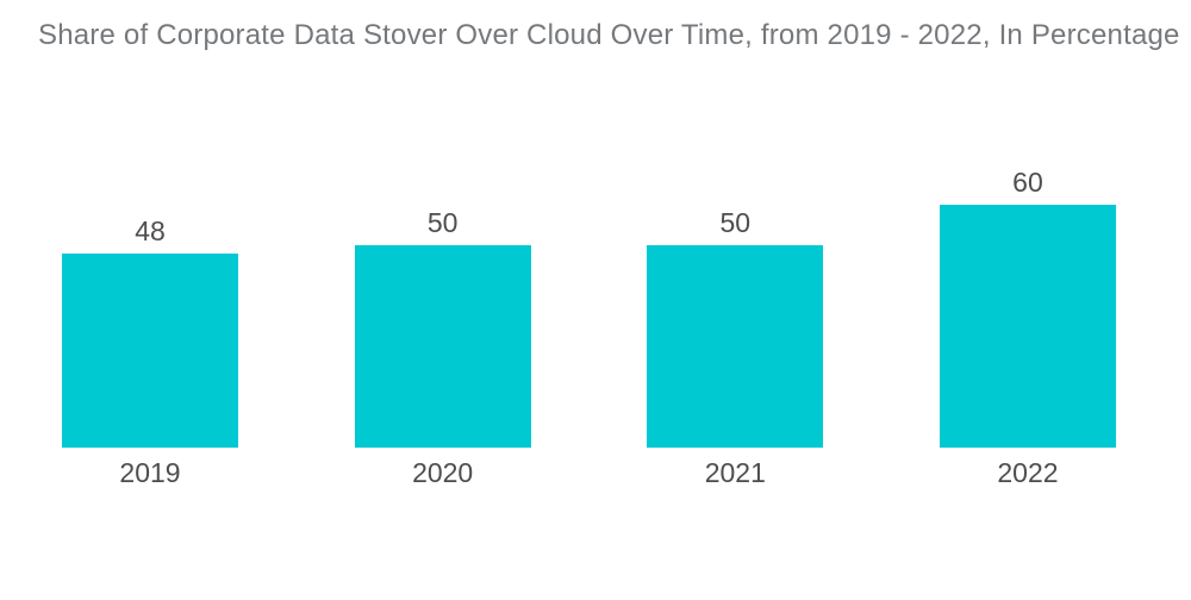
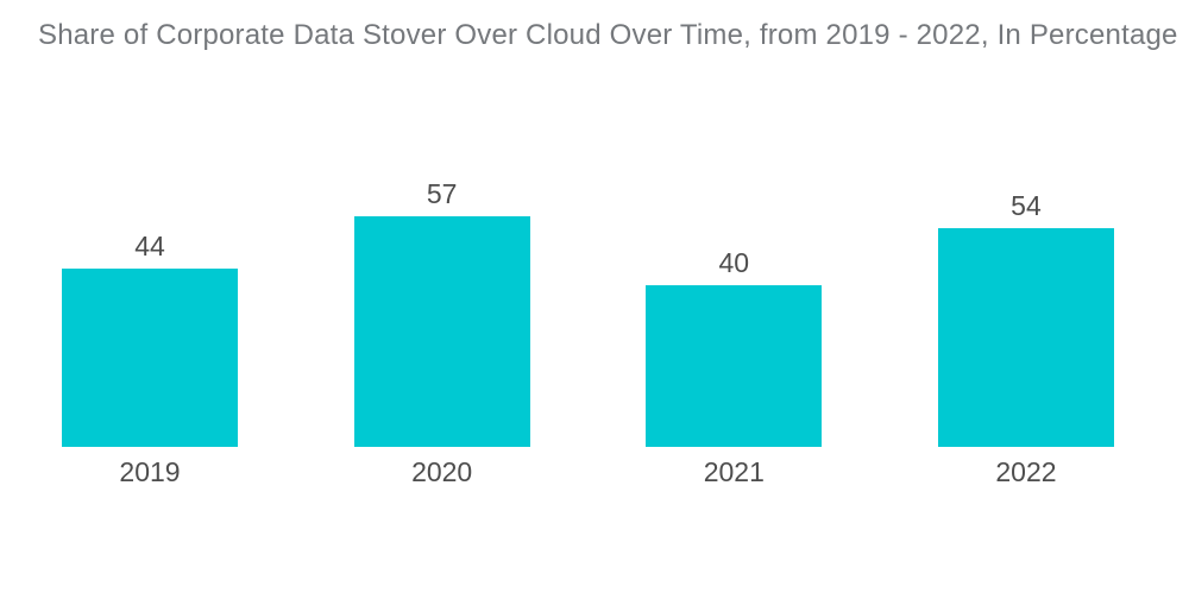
2019: 48 -> 44
2020: 50 -> 57
2021: 50 -> 40
2022: 60 -> 54
